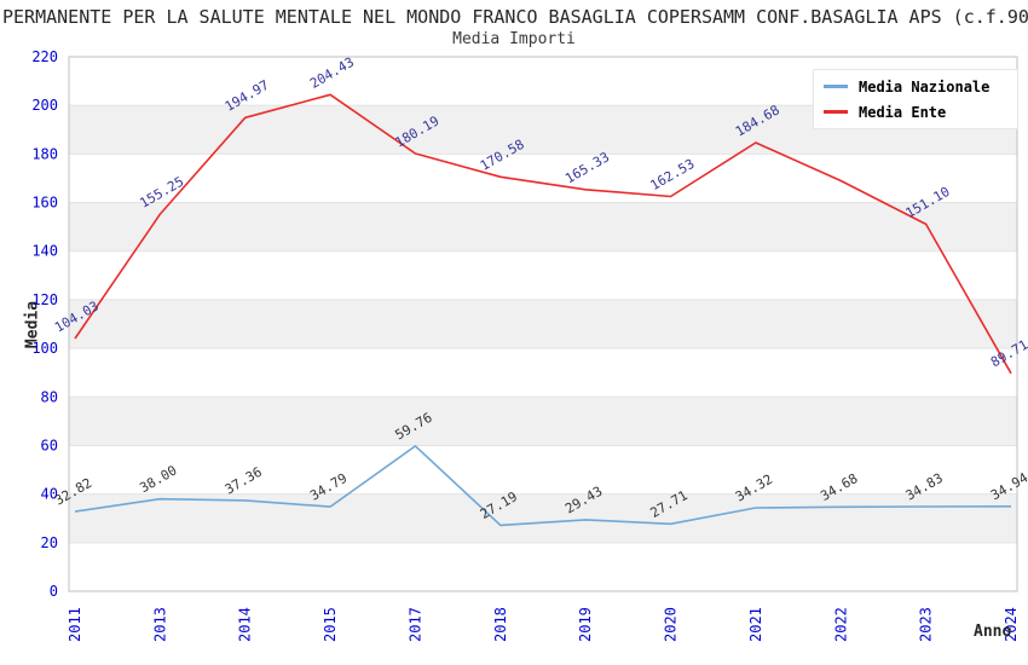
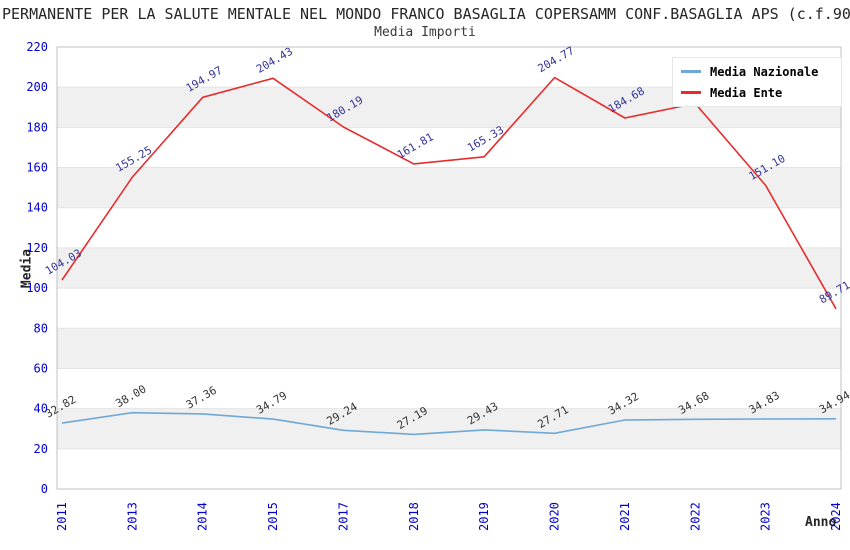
Media Nazionale/2017: 59.76 -> 29.24
Media Ente/2018: 170.58 -> 161.81
Media Ente/2020: 162.53 -> 204.77
Media Ente/2022: 169 -> 192
